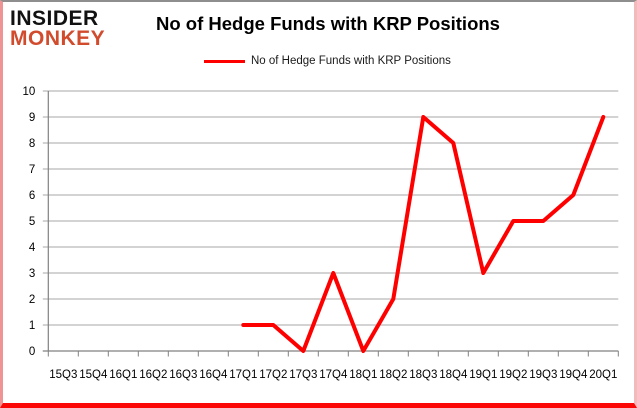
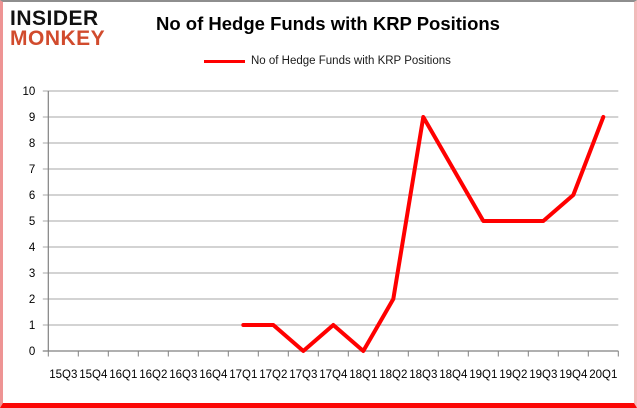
17Q4: 3 -> 1
18Q4: 8 -> 7
19Q1: 3 -> 5
